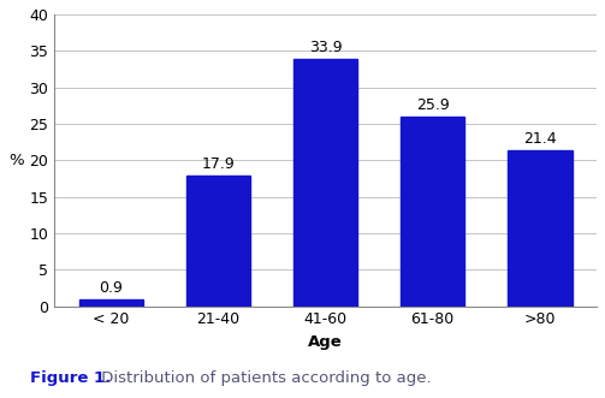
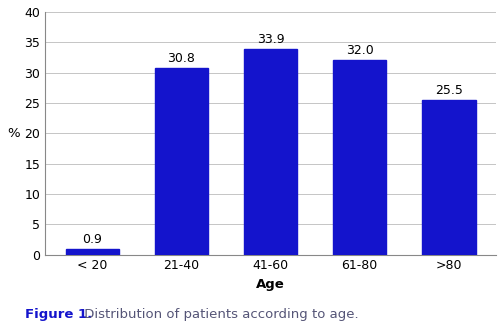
21-40: 17.9 -> 30.8
61-80: 25.9 -> 32.0
>80: 21.4 -> 25.5
